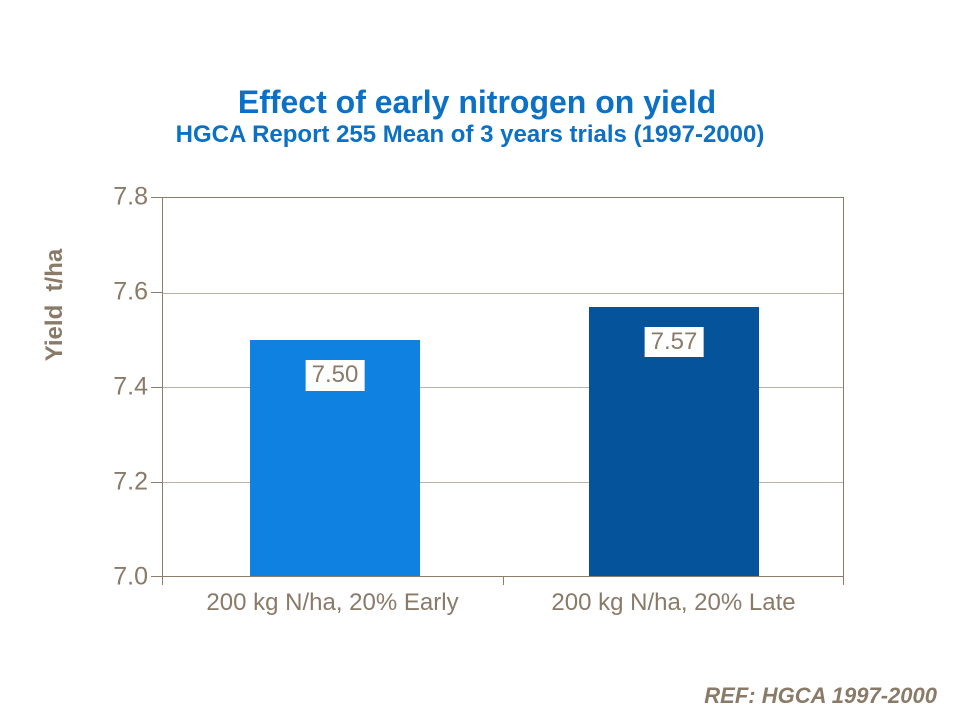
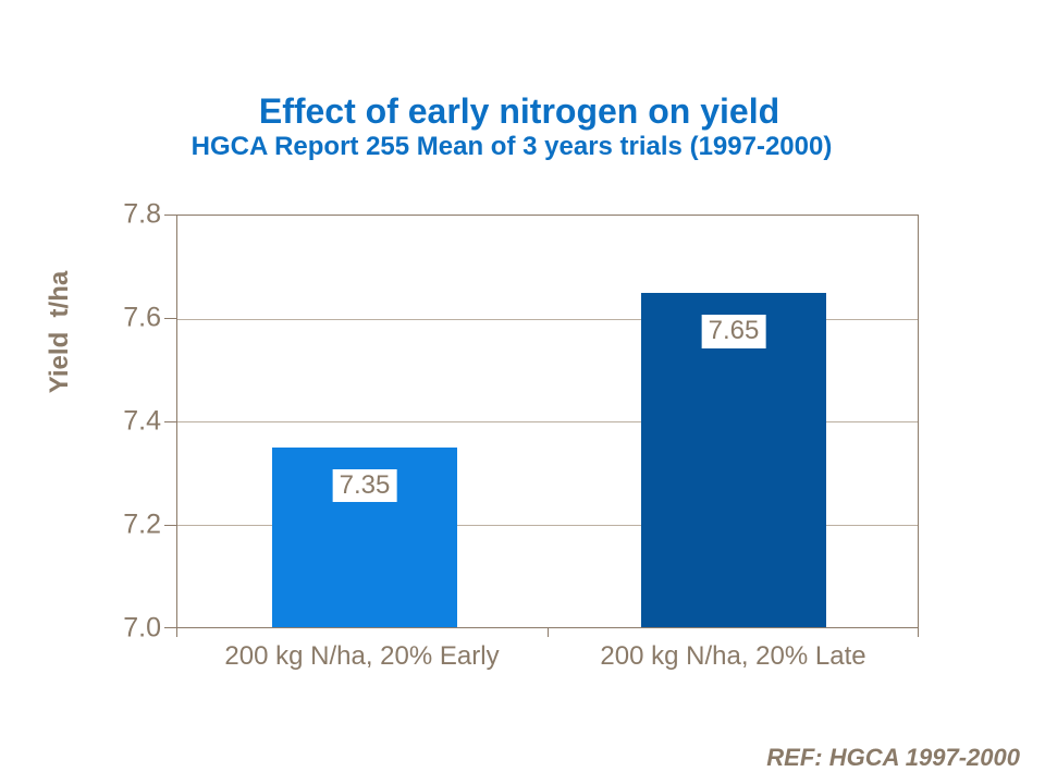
200 kg N/ha, 20% Early: 7.50 -> 7.35
200 kg N/ha, 20% Late: 7.57 -> 7.65
